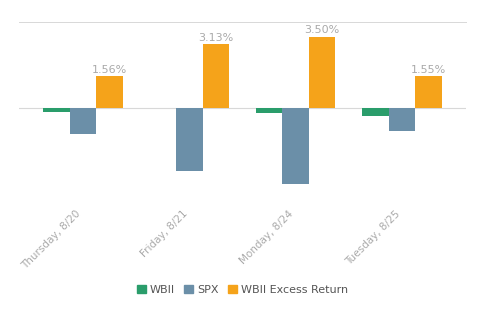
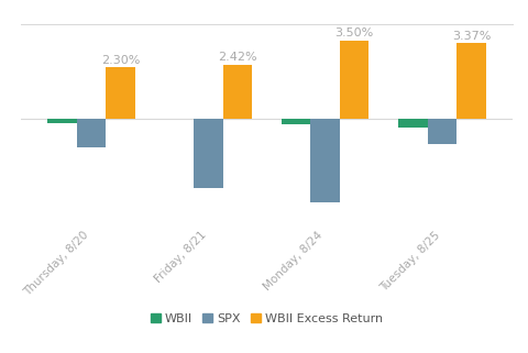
WBII Excess Return/Thursday, 8/20: 1.56% -> 2.30%
WBII Excess Return/Friday, 8/21: 3.13% -> 2.42%
WBII Excess Return/Tuesday, 8/25: 1.55% -> 3.37%
